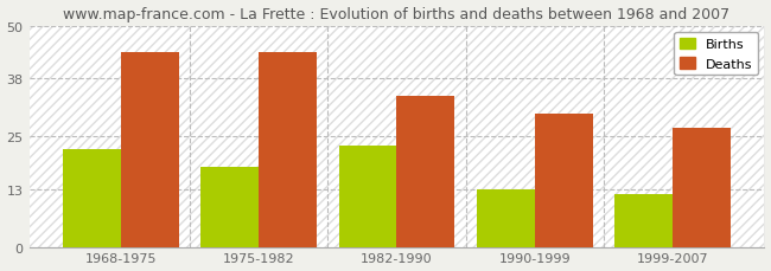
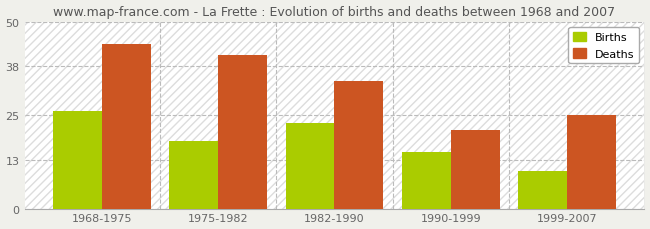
Births/1968-1975: 22 -> 26
Deaths/1975-1982: 44 -> 41
Births/1990-1999: 13 -> 15
Deaths/1990-1999: 30 -> 21
Births/1999-2007: 12 -> 10
Deaths/1999-2007: 27 -> 25
